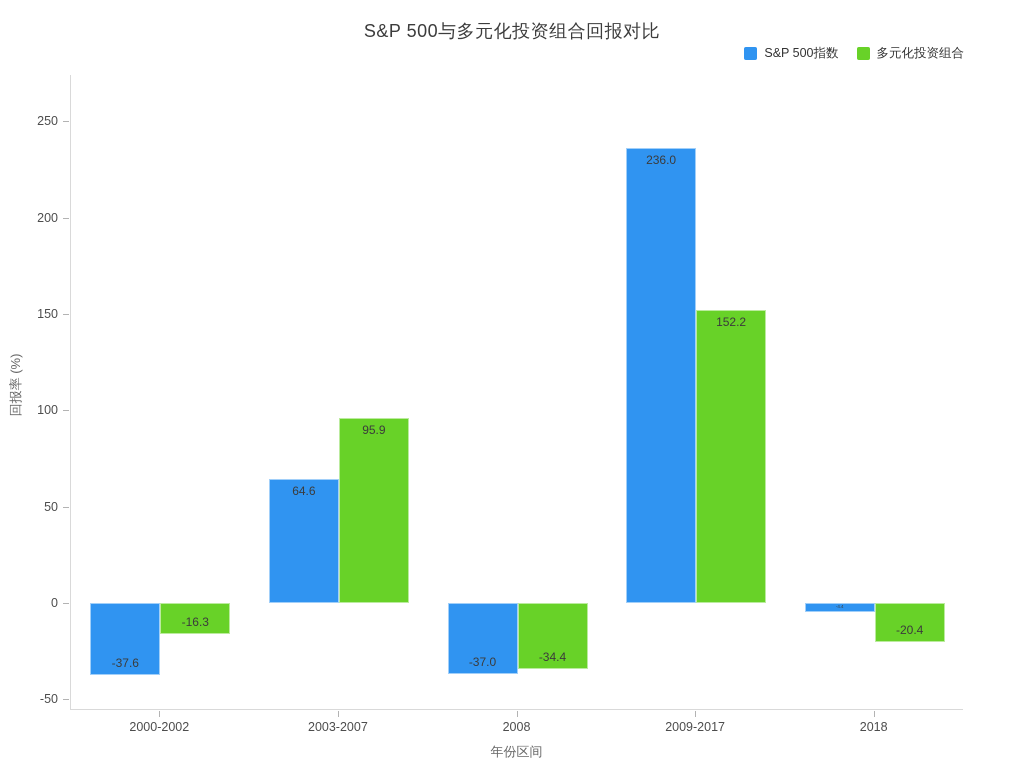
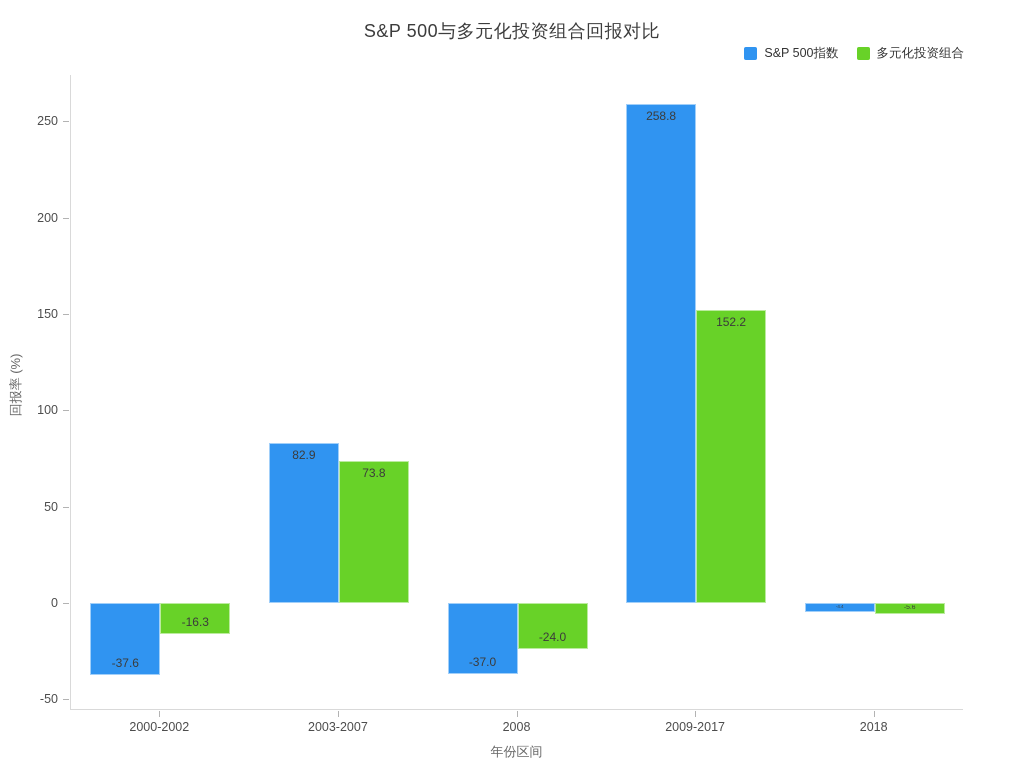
S&P 500指数/2003-2007: 64.6 -> 82.9
多元化投资组合/2003-2007: 95.9 -> 73.8
多元化投资组合/2008: -34.4 -> -24.0
S&P 500指数/2009-2017: 236.0 -> 258.8
多元化投资组合/2018: -20.4 -> -5.6
